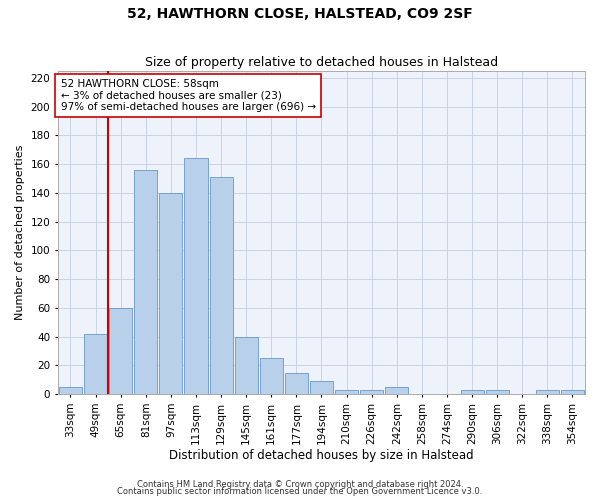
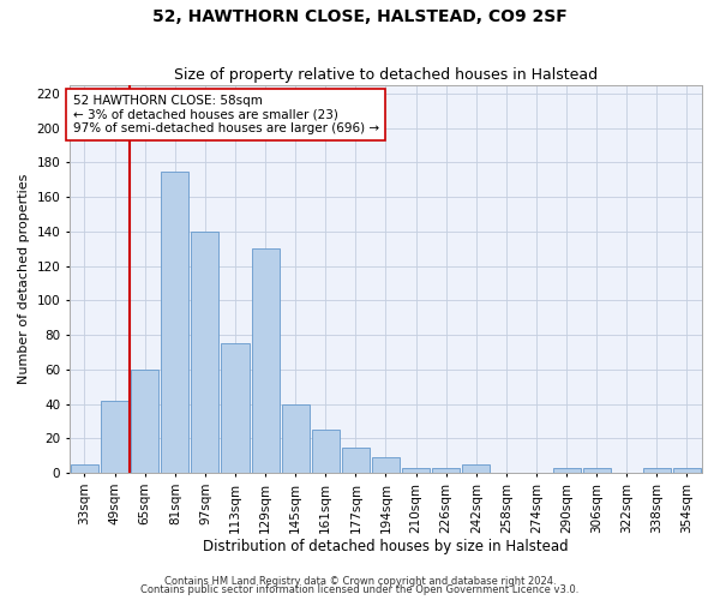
81sqm: 156 -> 175
113sqm: 164 -> 75
129sqm: 151 -> 130
